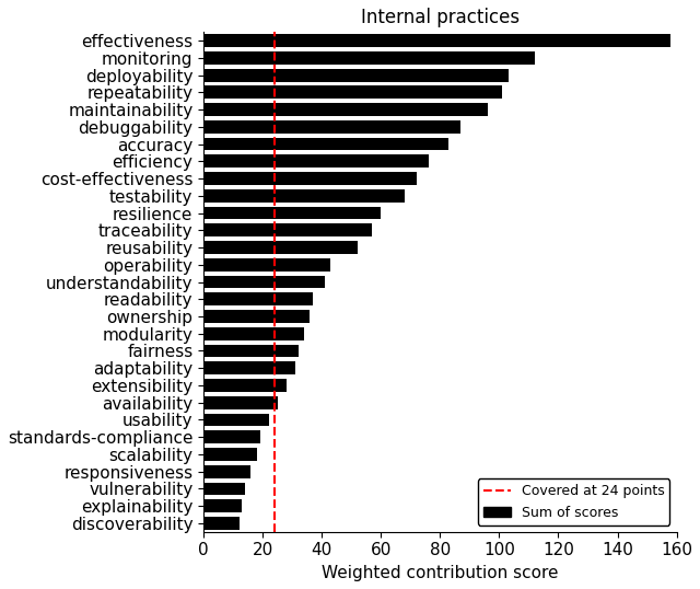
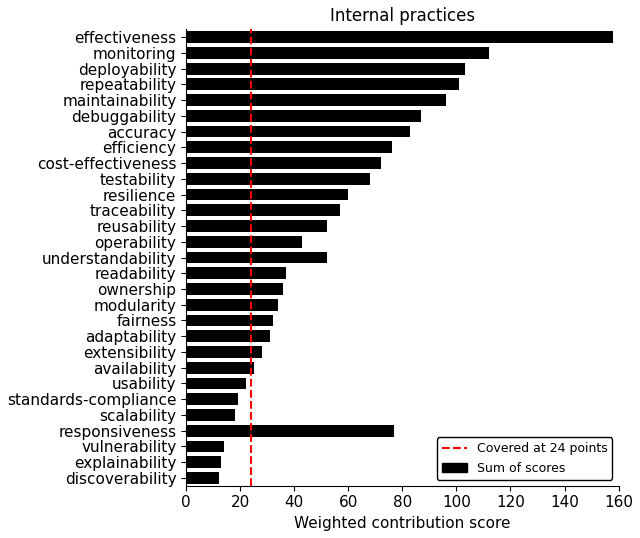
understandability: 41 -> 52
responsiveness: 16 -> 77
